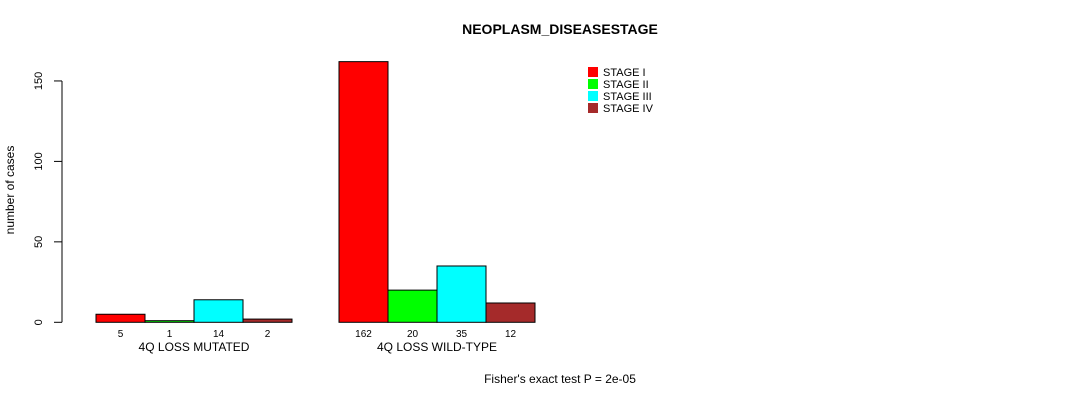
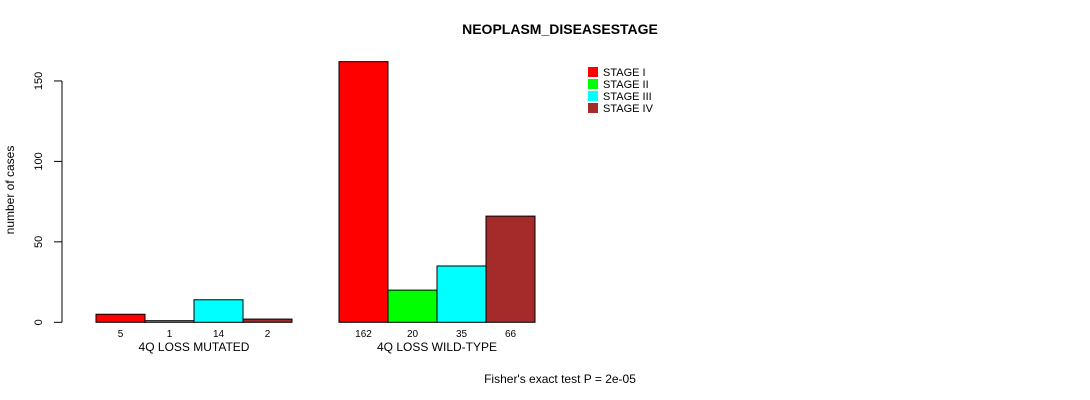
STAGE IV/4Q LOSS WILD-TYPE: 12 -> 66
